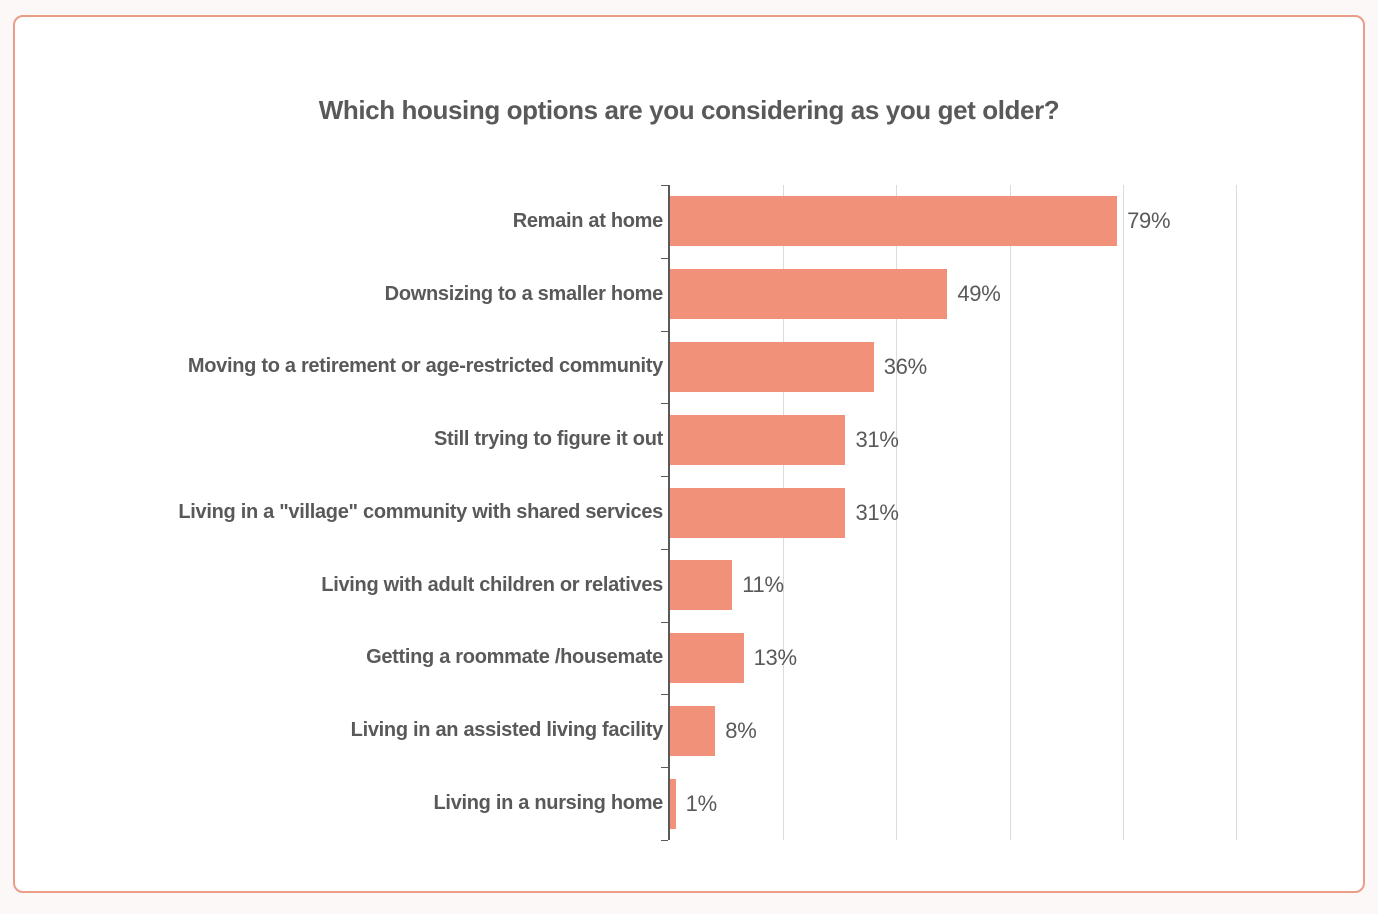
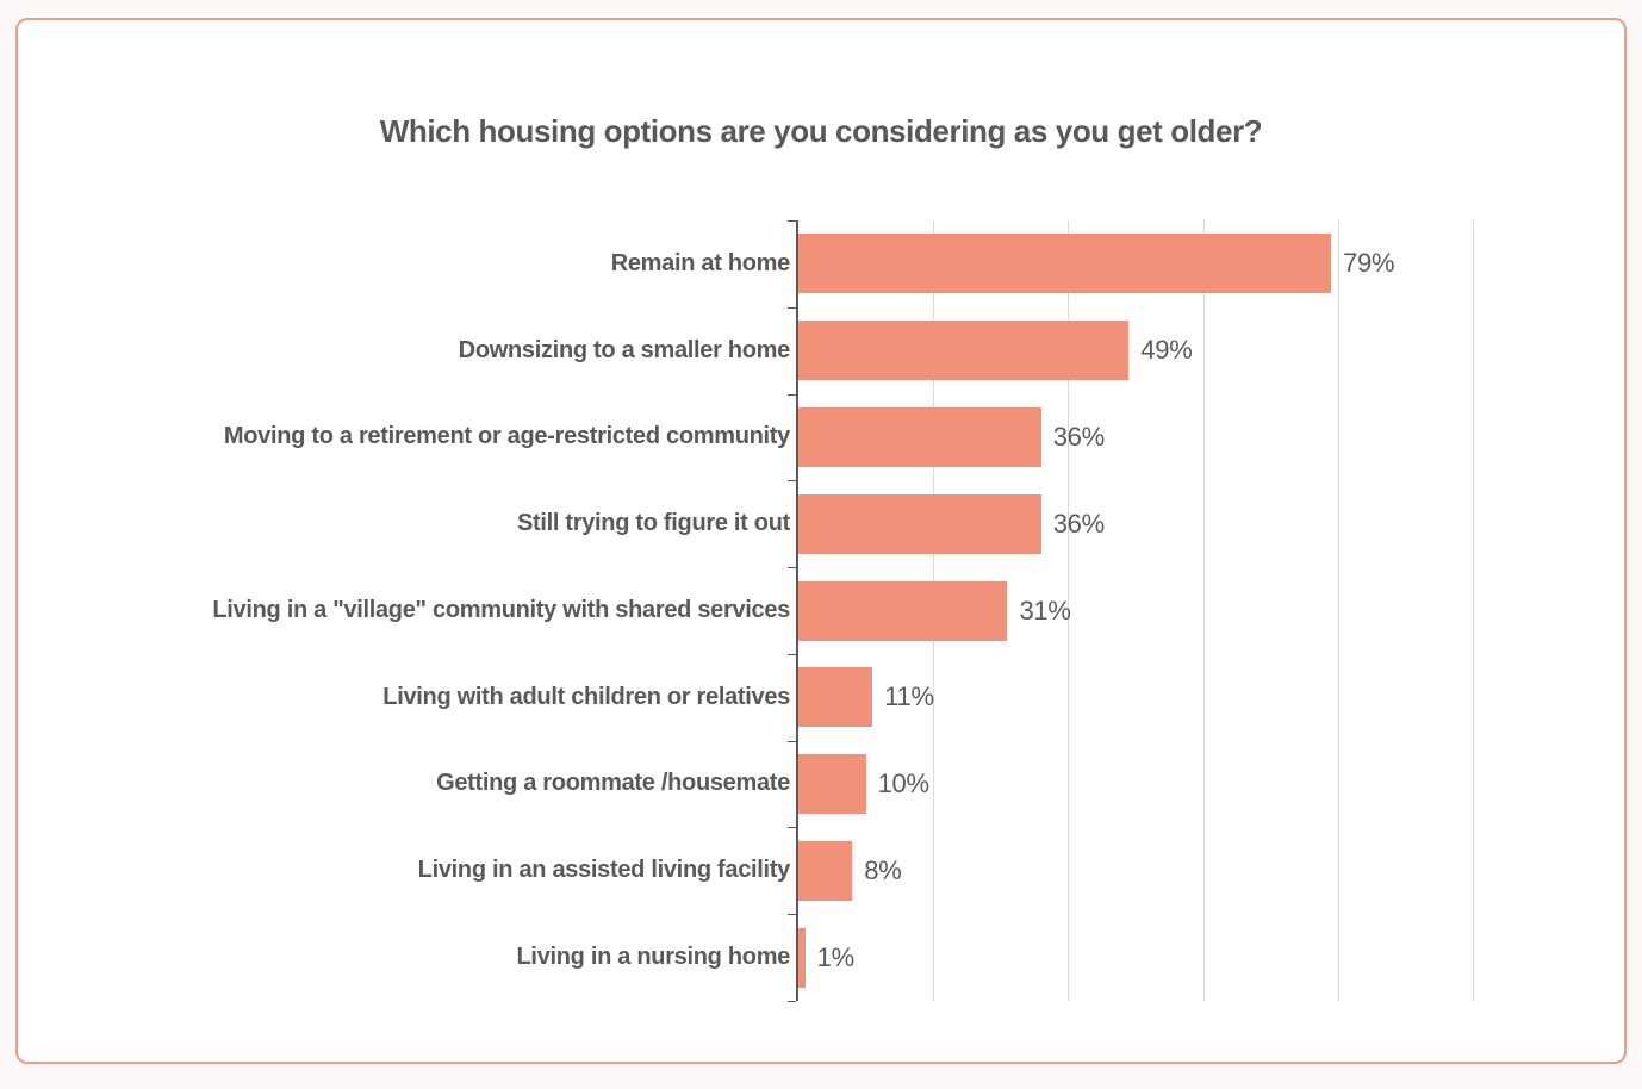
Still trying to figure it out: 31% -> 36%
Getting a roommate /housemate: 13% -> 10%
